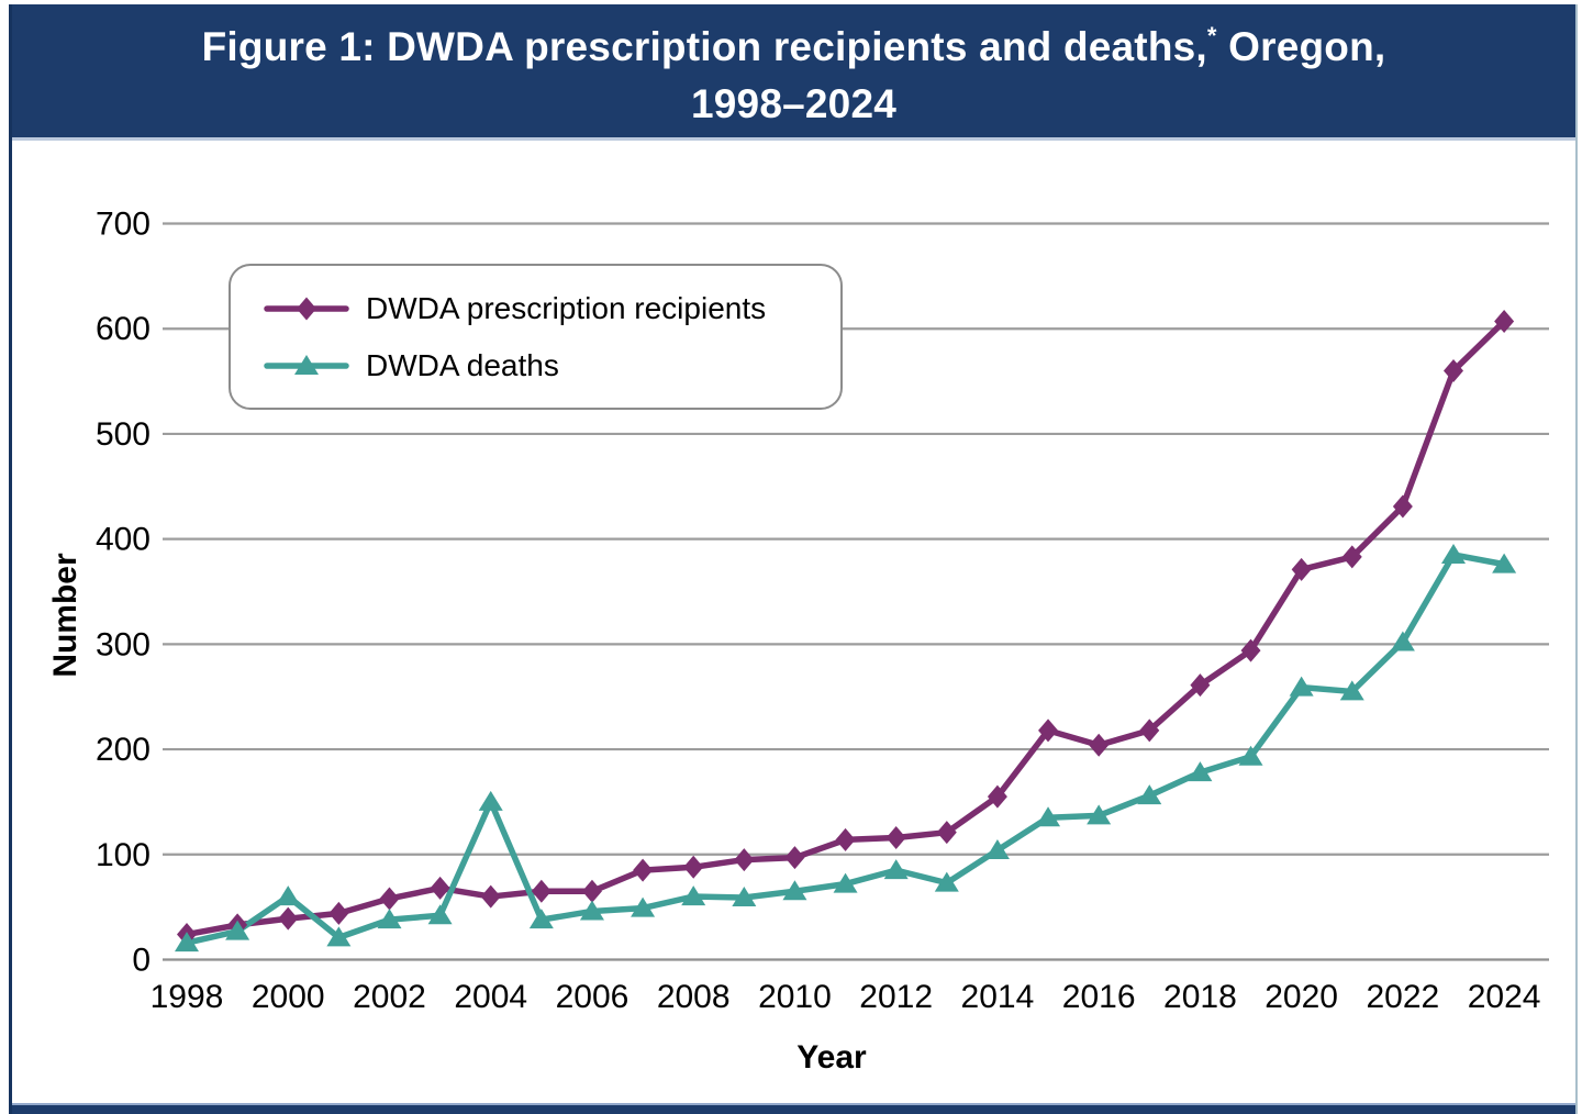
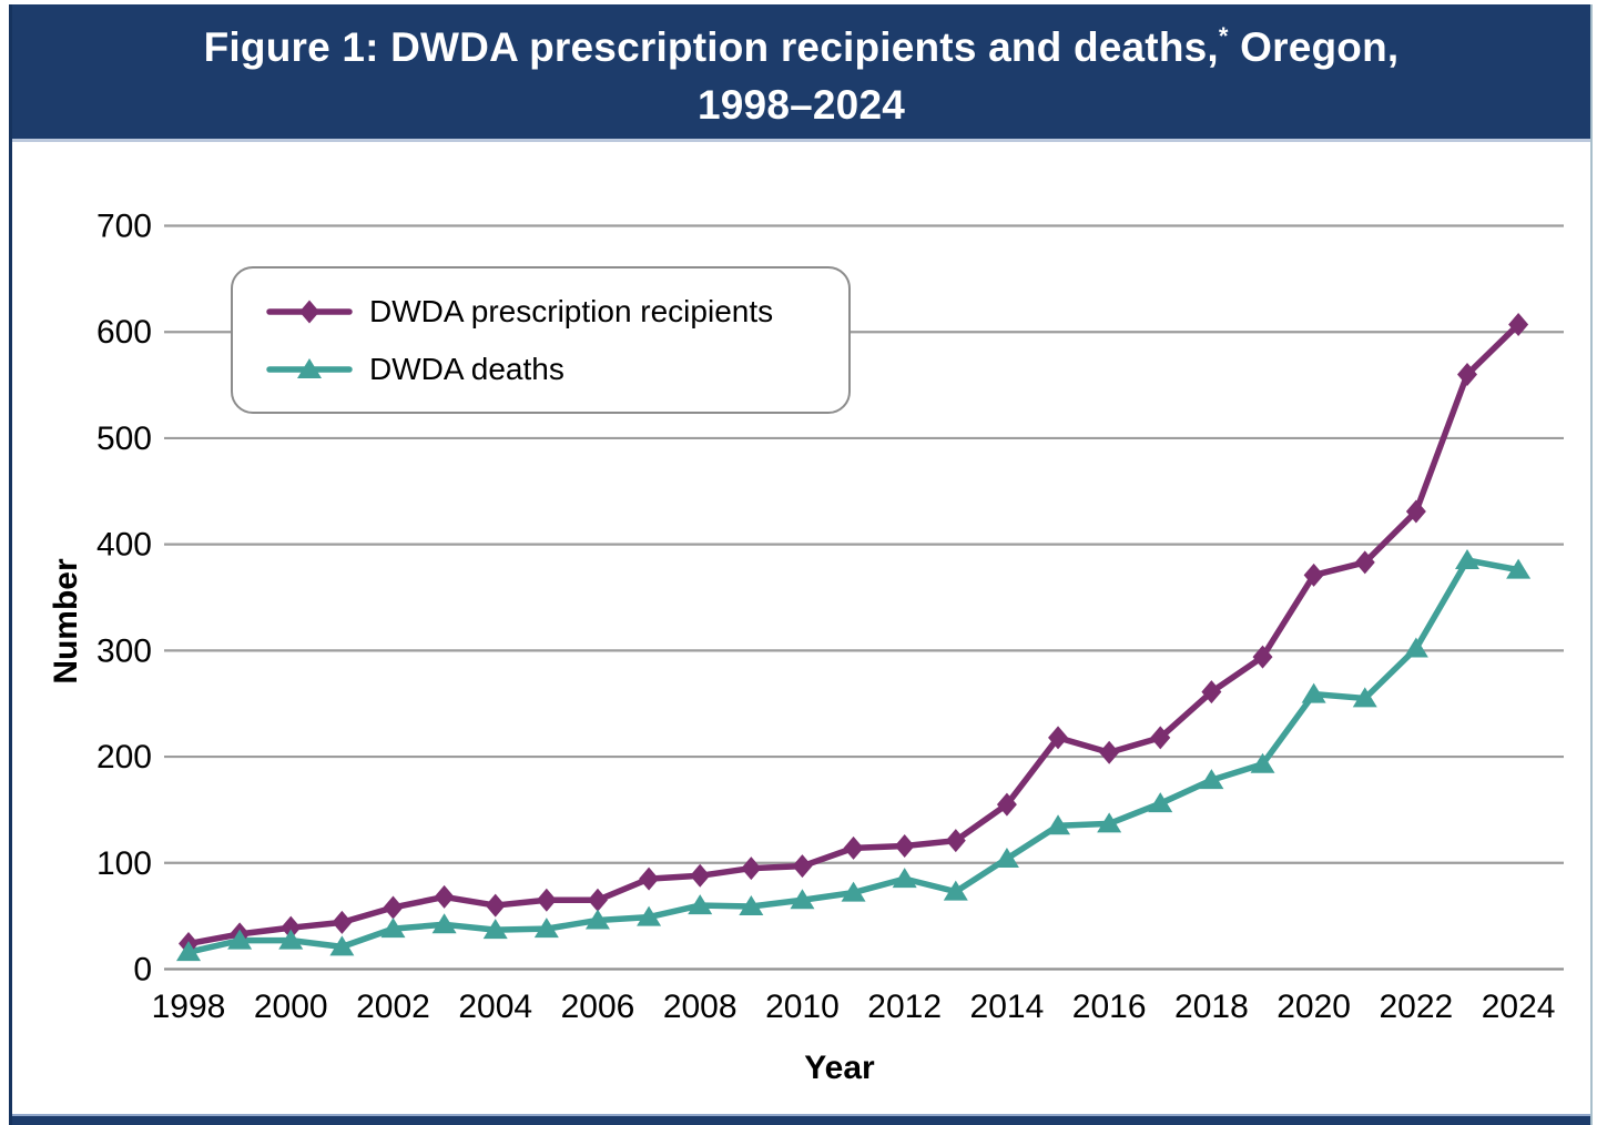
DWDA deaths/2000: 60 -> 30
DWDA deaths/2004: 150 -> 40
